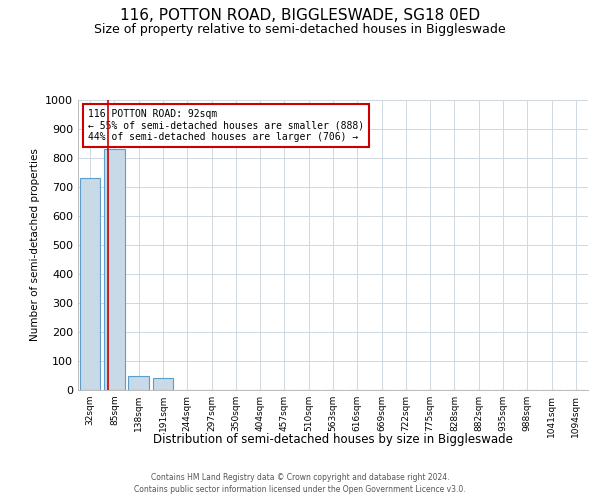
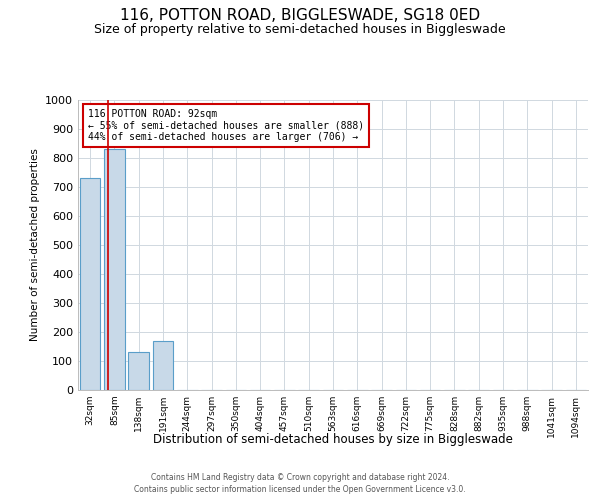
138sqm: 50 -> 130
191sqm: 40 -> 170
